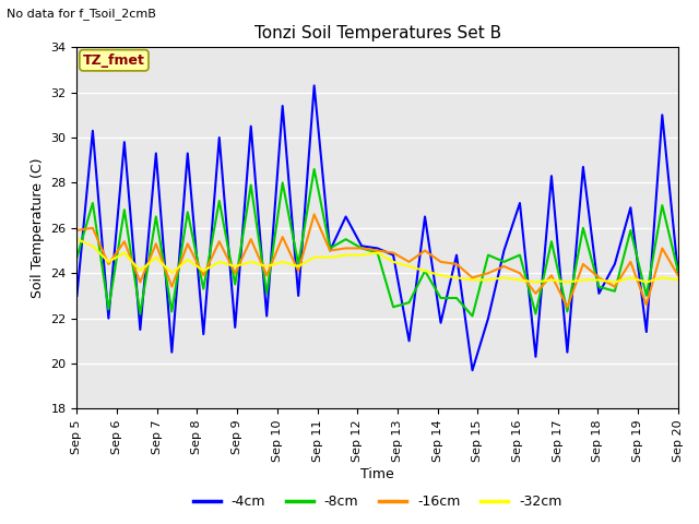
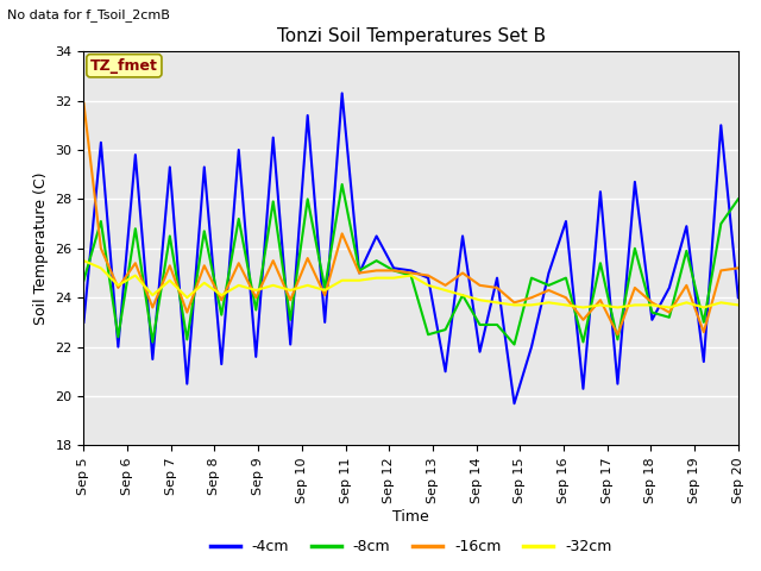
-16cm/Sep 5: 25.9 -> 31.9
-8cm/Sep 20: 24.1 -> 28.0
-16cm/Sep 20: 23.9 -> 25.2
